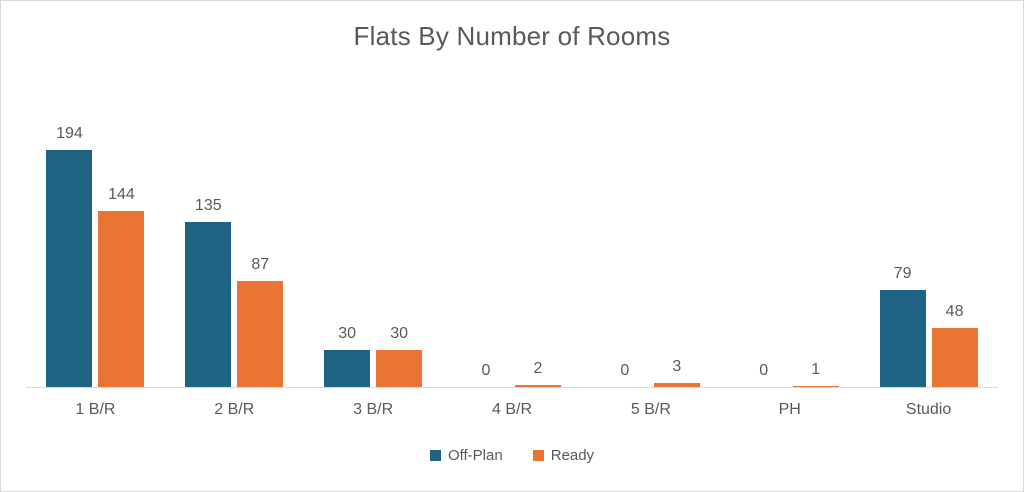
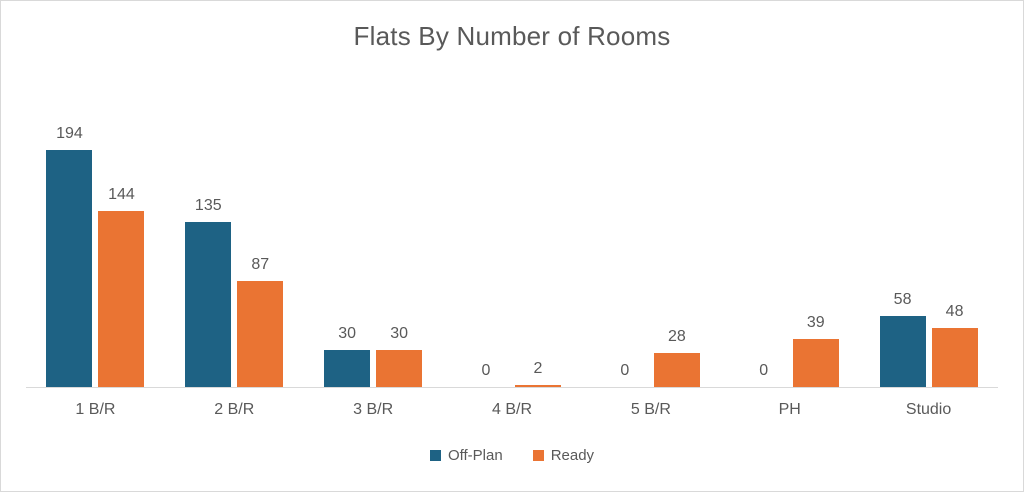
Ready/5 B/R: 3 -> 28
Ready/PH: 1 -> 39
Off-Plan/Studio: 79 -> 58
